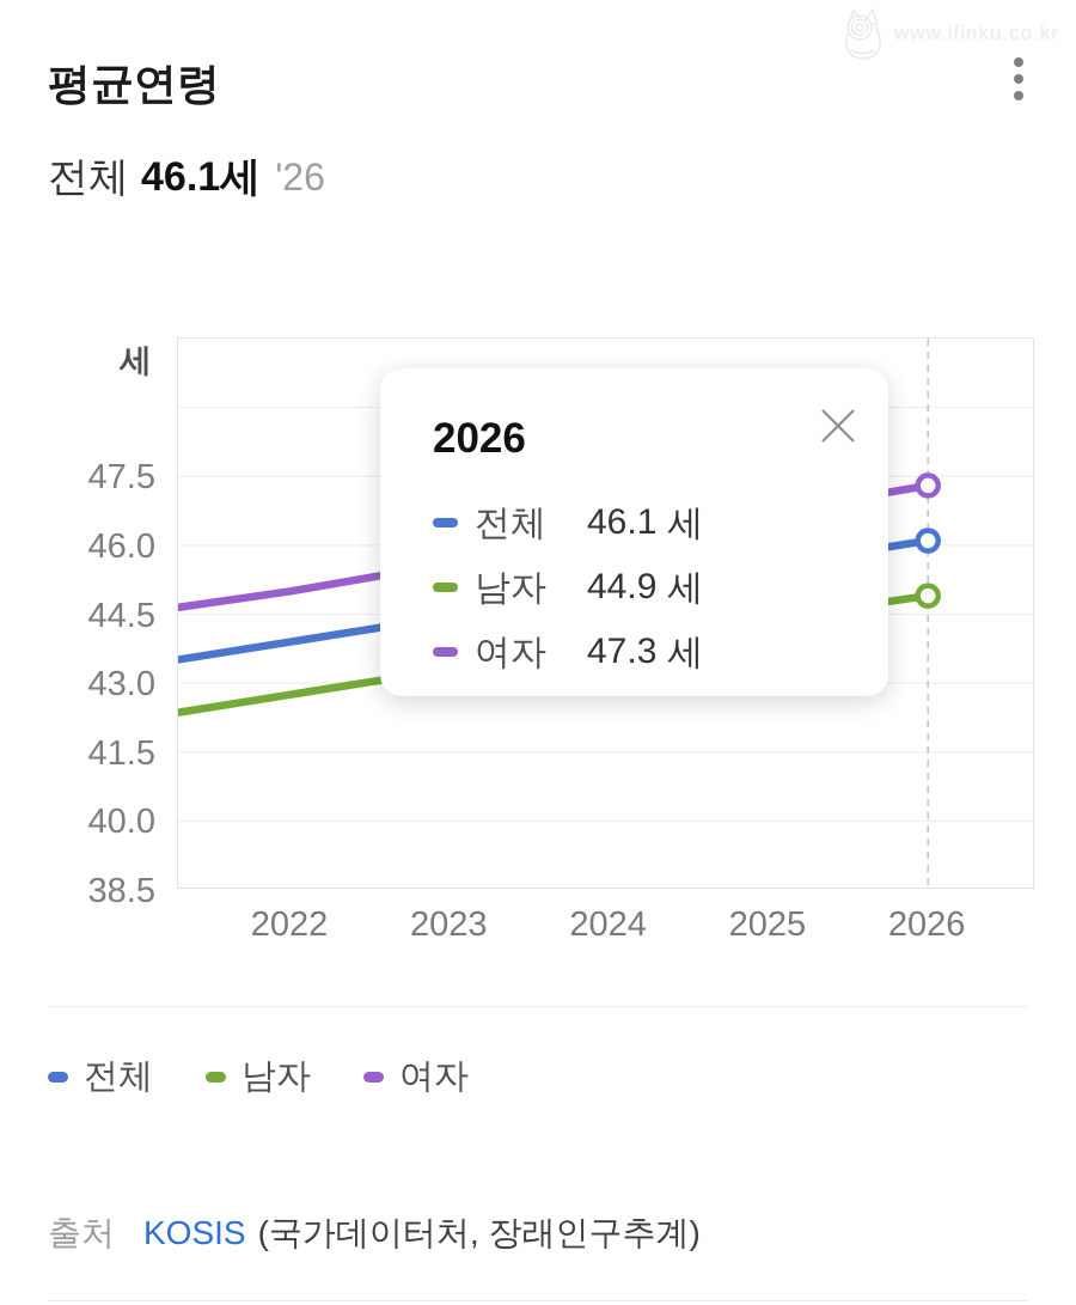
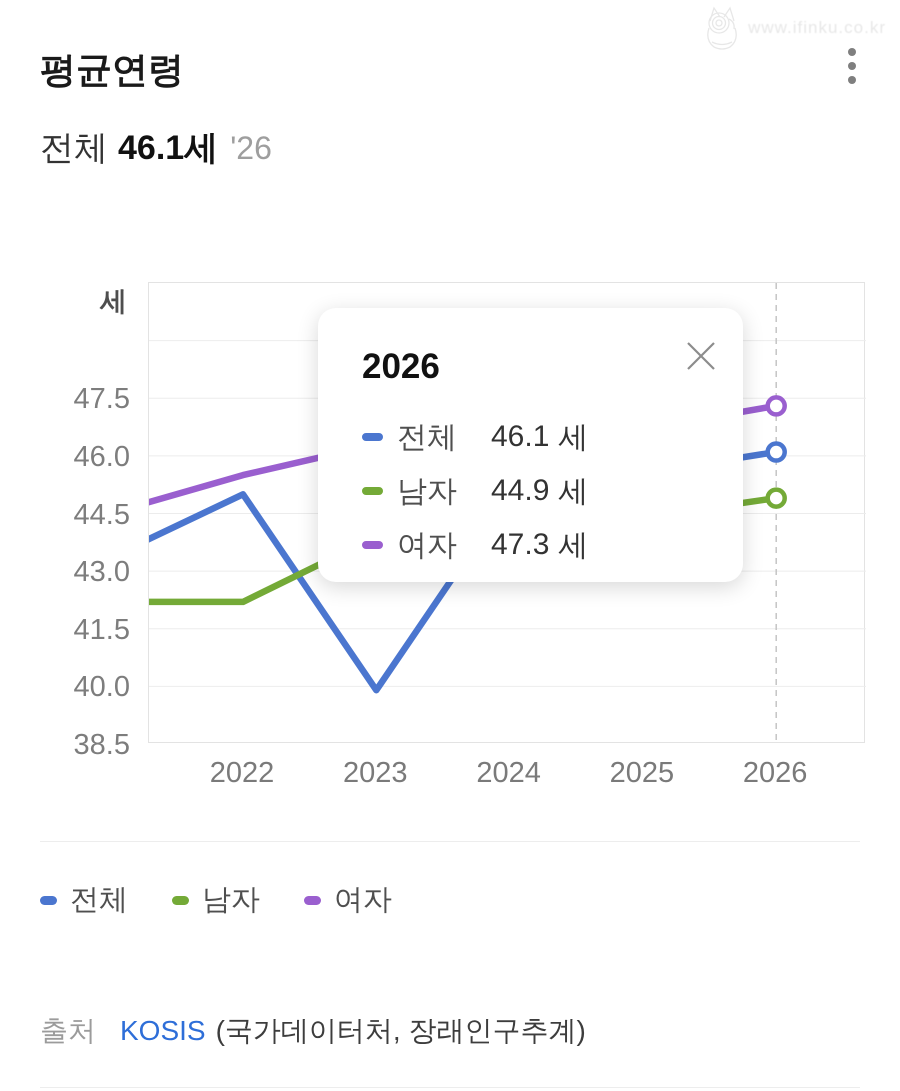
전체/2022: 43.9 -> 45.0
남자/2022: 42.8 -> 42.2
여자/2022: 45.0 -> 45.5
전체/2023: 44.5 -> 39.9
남자/2023: 43.3 -> 43.9
여자/2023: 45.6 -> 46.3
